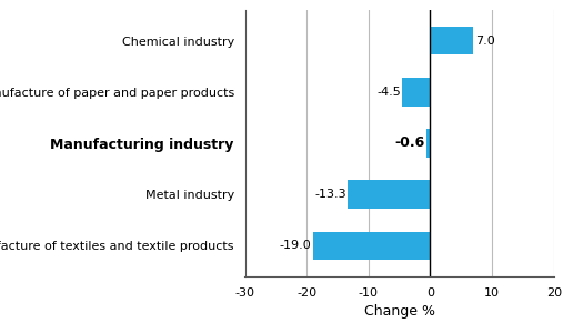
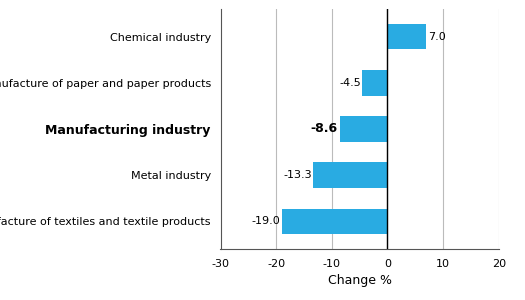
Manufacturing industry: -0.6 -> -8.6
